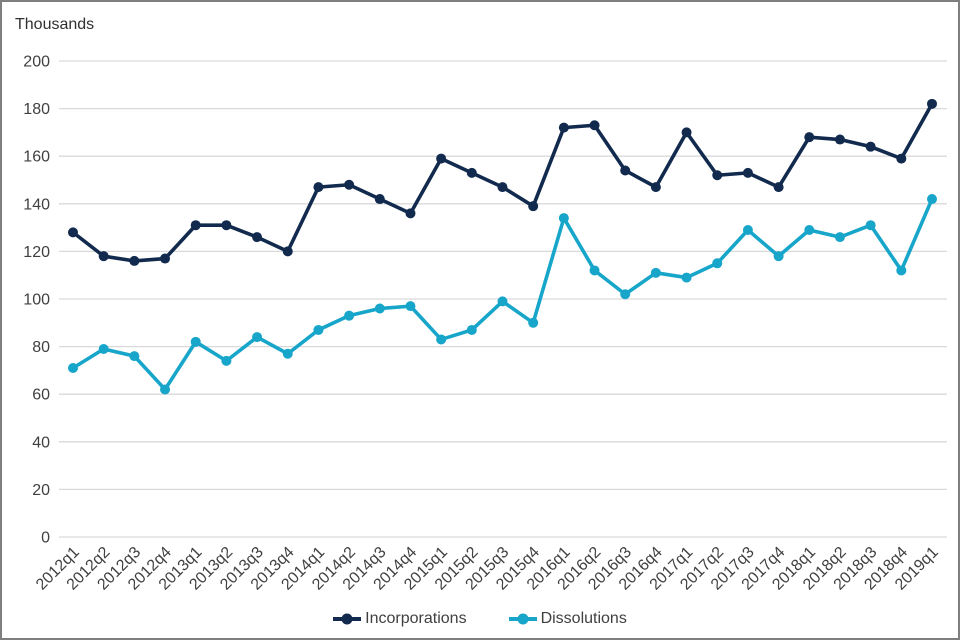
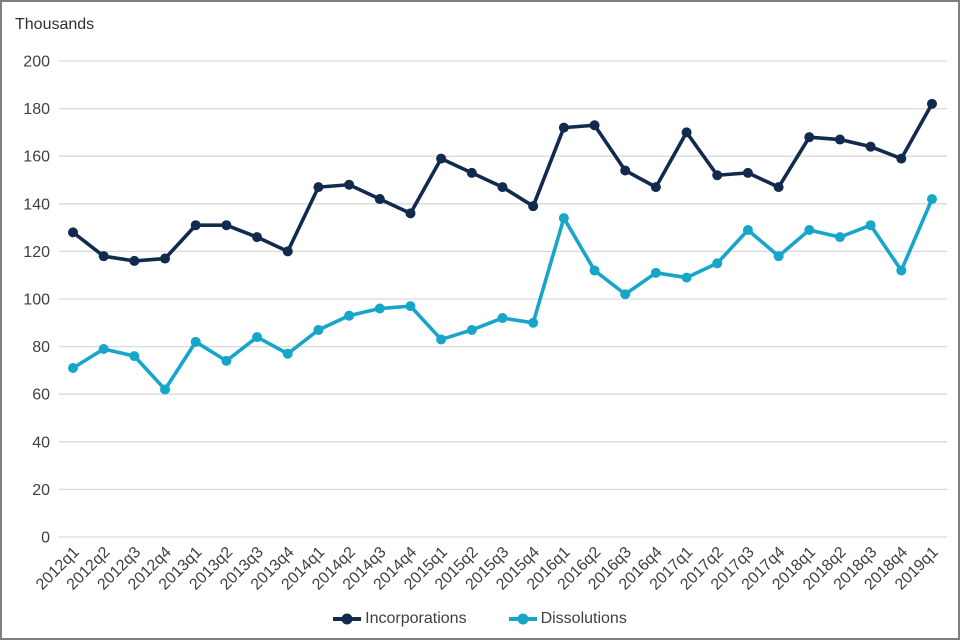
Dissolutions/2015q3: 99 -> 92
